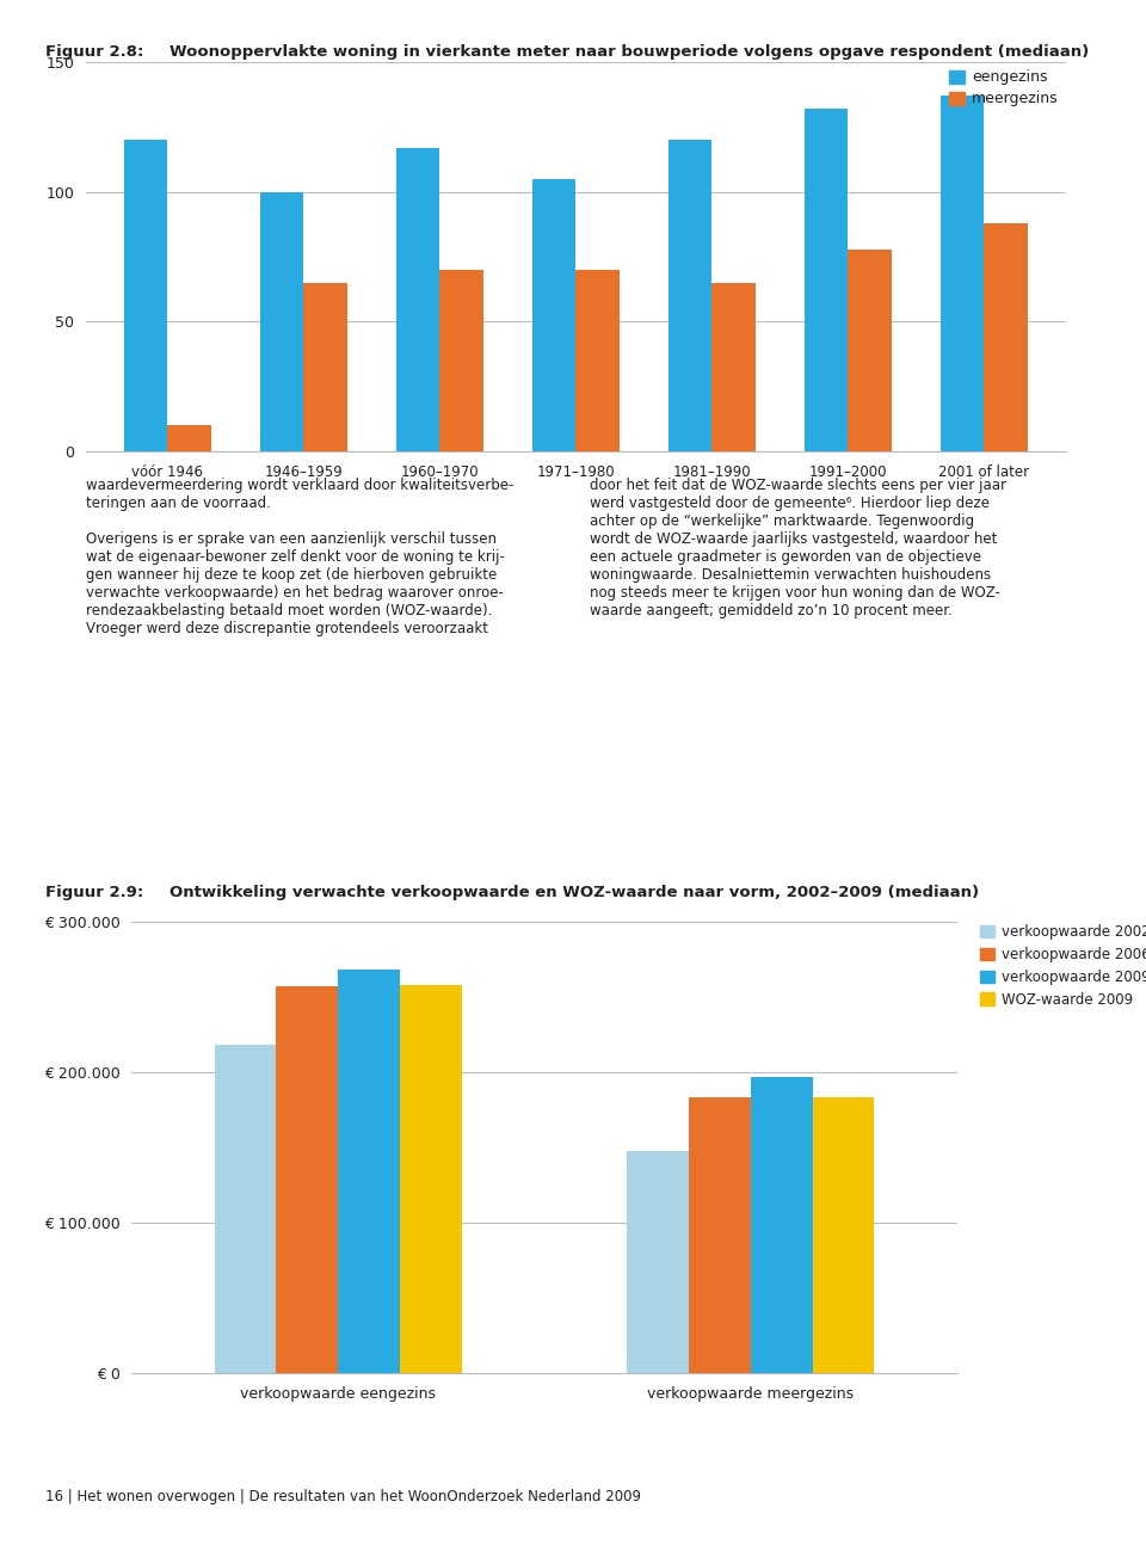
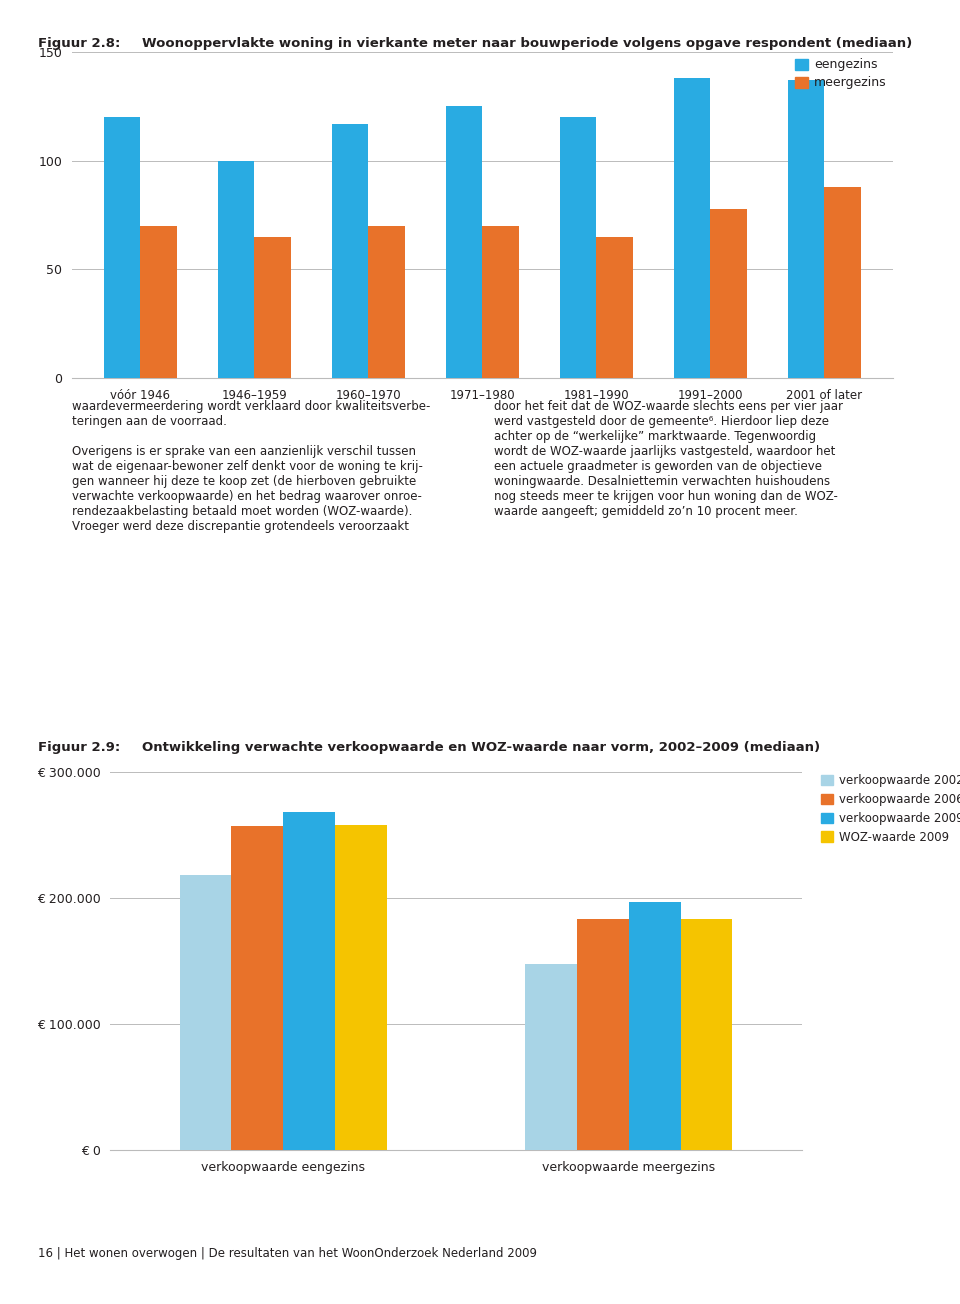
meergezins/vóór 1946: 10 -> 70
eengezins/1971–1980: 105 -> 125
eengezins/1991–2000: 132 -> 138
